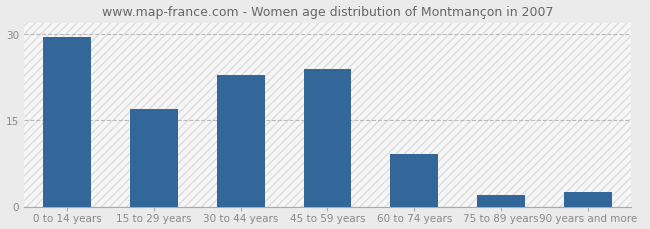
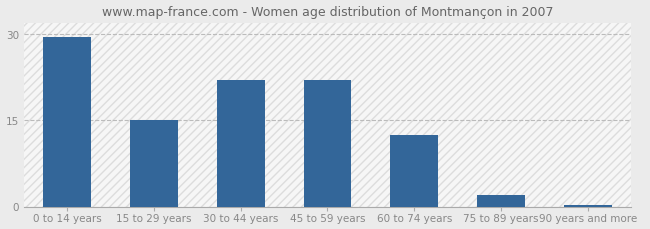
15 to 29 years: 17.0 -> 15.0
30 to 44 years: 23.0 -> 22.0
45 to 59 years: 24.0 -> 22.0
60 to 74 years: 9.2 -> 12.5
90 years and more: 2.6 -> 0.2
